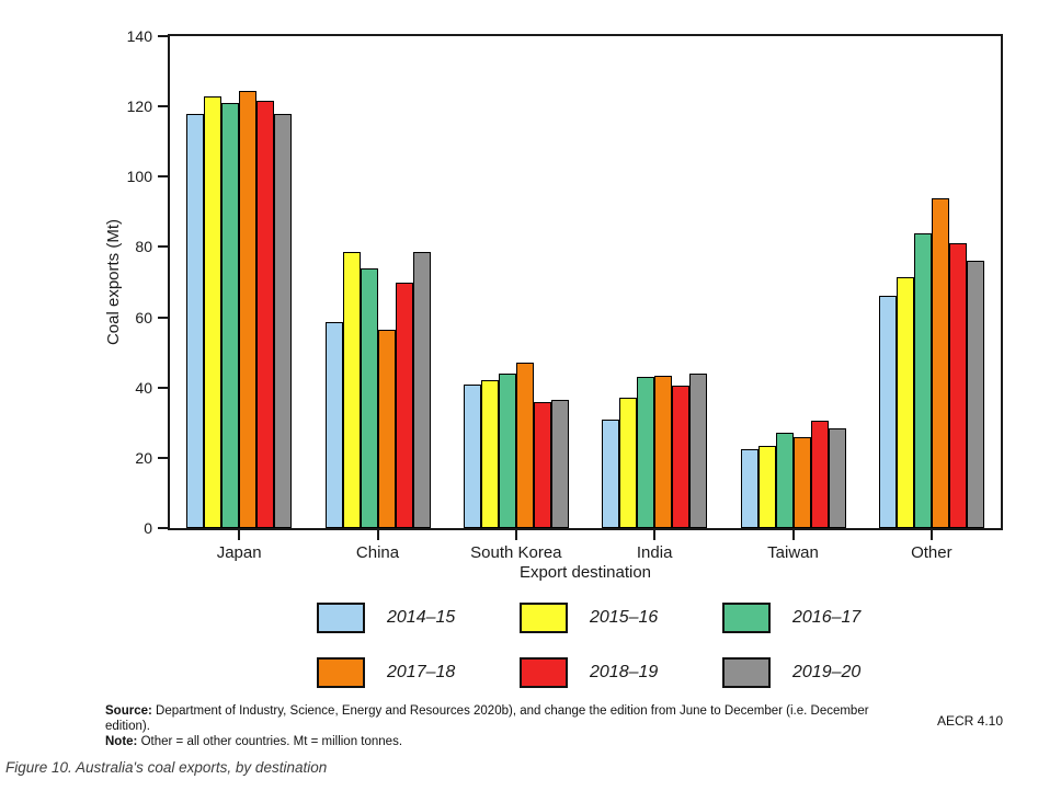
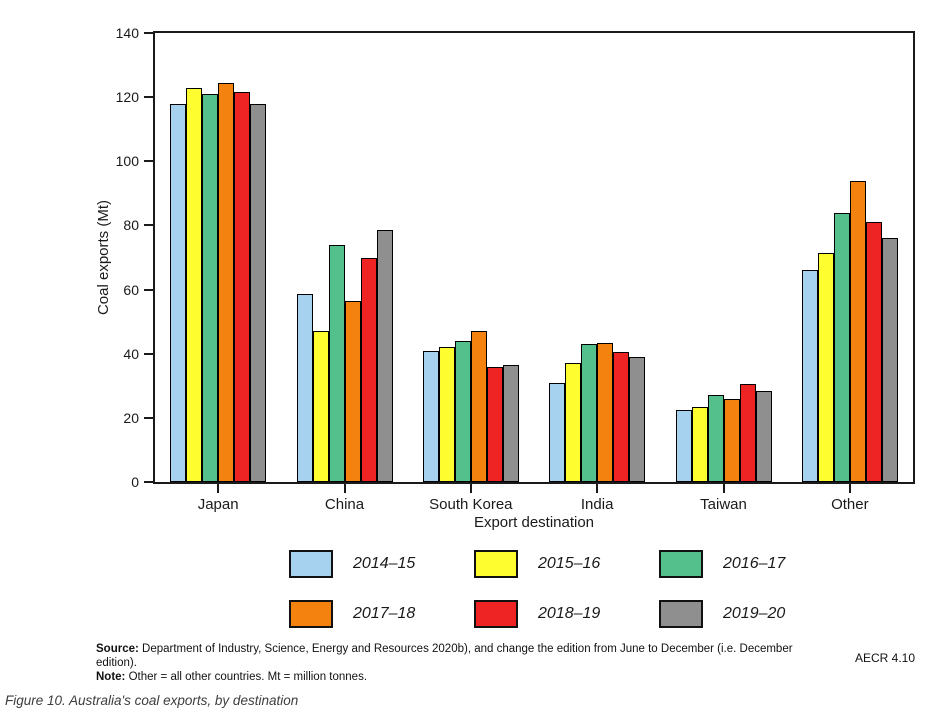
2015–16/China: 78 -> 47
2019–20/India: 44 -> 39
